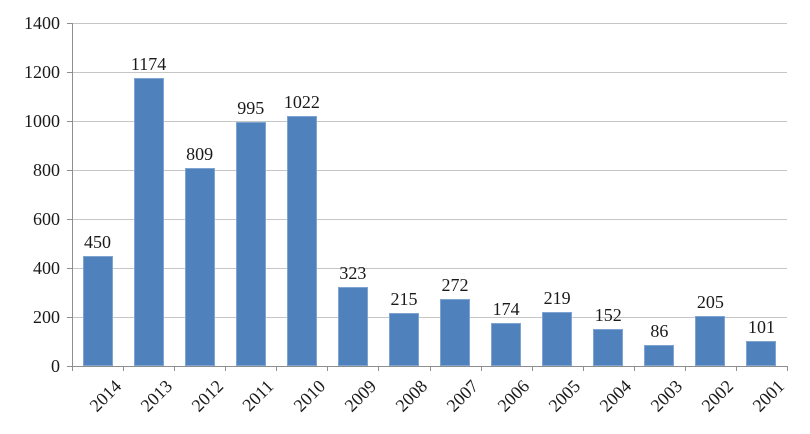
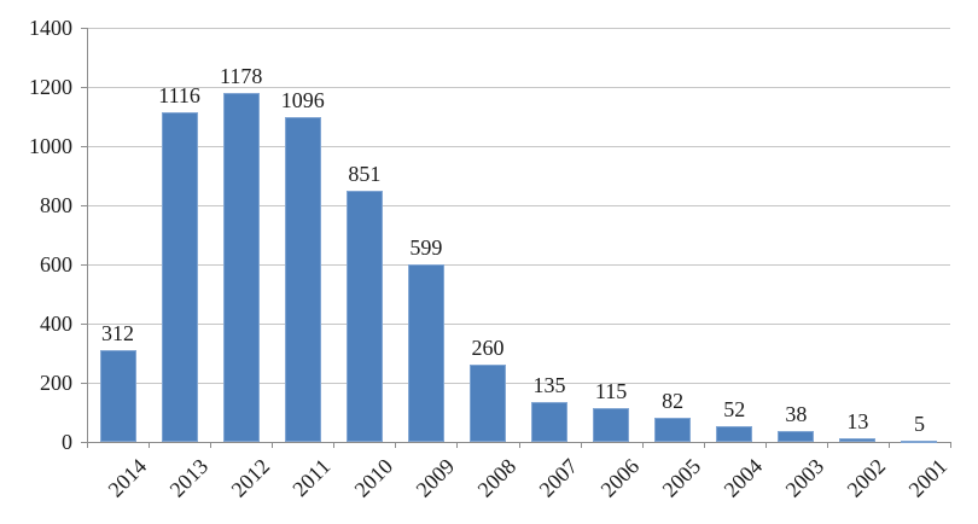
2014: 450 -> 312
2013: 1174 -> 1116
2012: 809 -> 1178
2011: 995 -> 1096
2010: 1022 -> 851
2009: 323 -> 599
2008: 215 -> 260
2007: 272 -> 135
2006: 174 -> 115
2005: 219 -> 82
2004: 152 -> 52
2003: 86 -> 38
2002: 205 -> 13
2001: 101 -> 5
